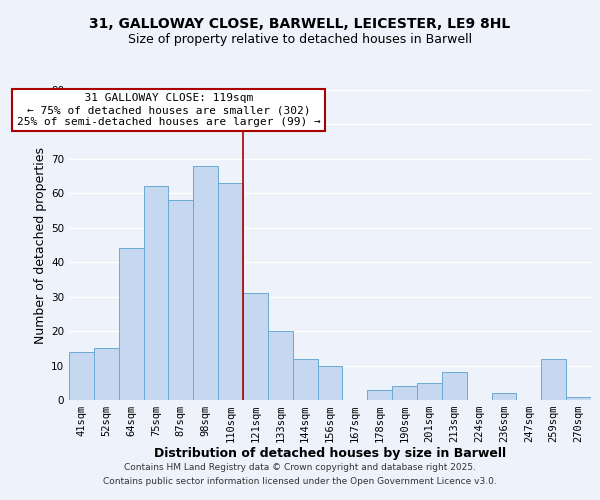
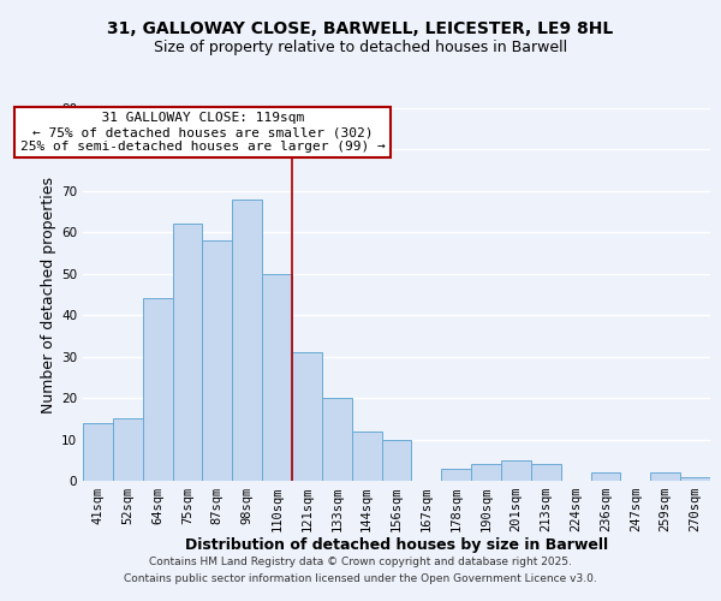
110sqm: 63 -> 50
213sqm: 8 -> 4
259sqm: 12 -> 2
